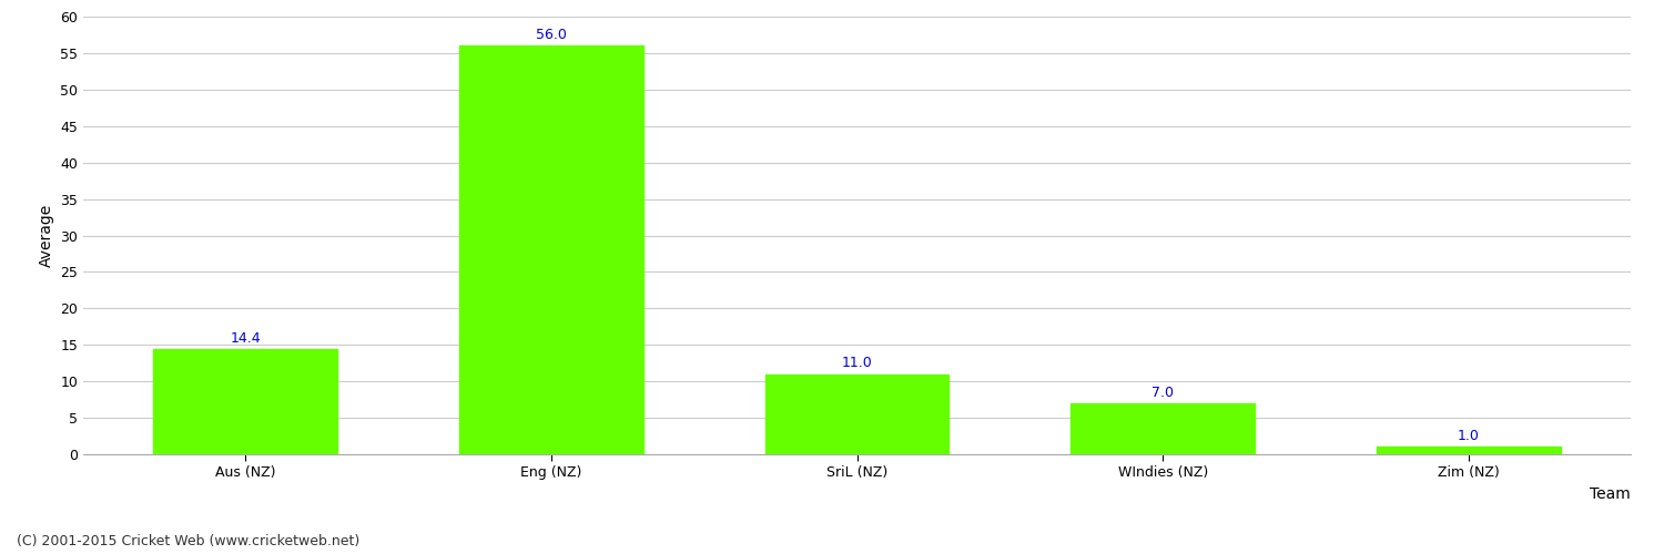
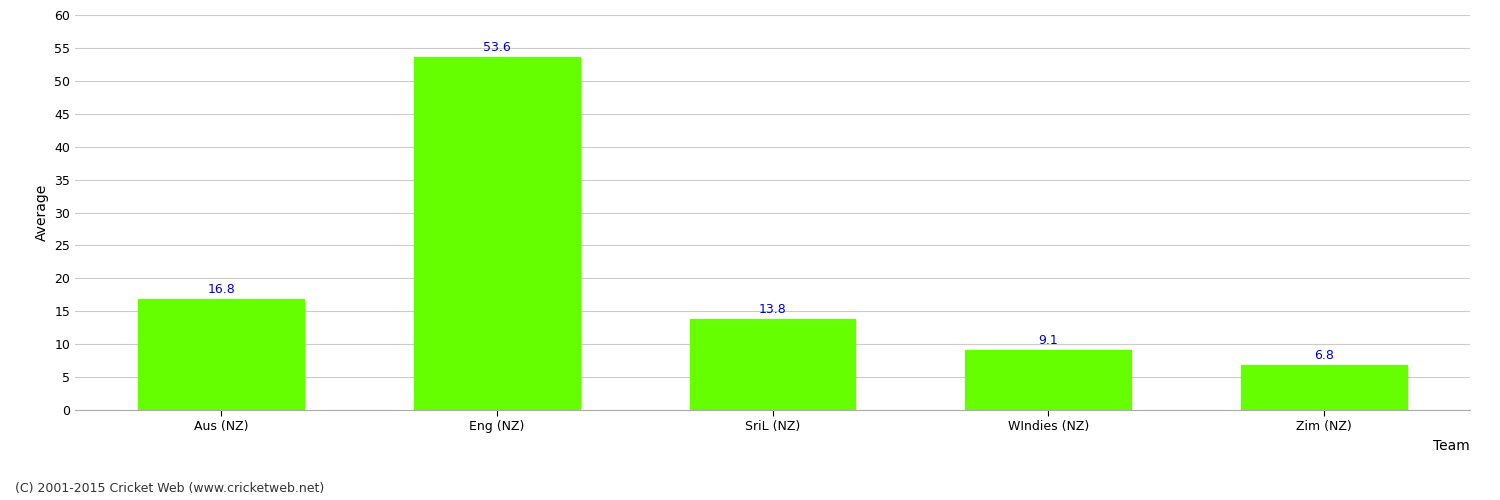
Aus (NZ): 14.4 -> 16.8
Eng (NZ): 56.0 -> 53.6
SriL (NZ): 11.0 -> 13.8
WIndies (NZ): 7.0 -> 9.1
Zim (NZ): 1.0 -> 6.8
